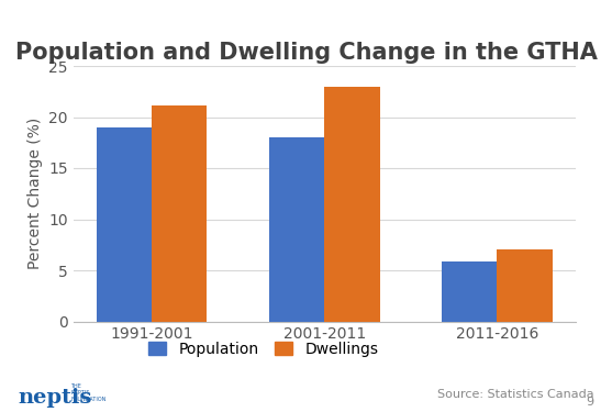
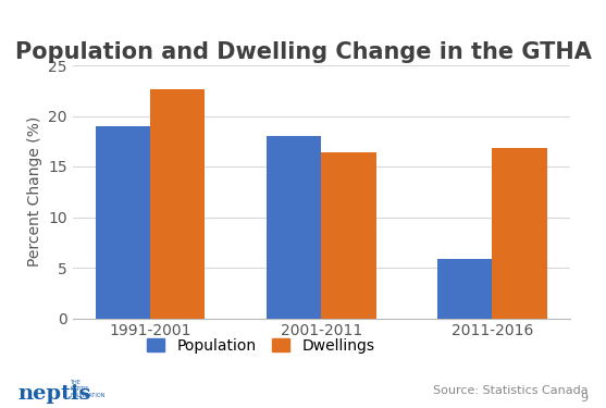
Dwellings/1991-2001: 21.1 -> 22.6
Dwellings/2001-2011: 23.0 -> 16.4
Dwellings/2011-2016: 7.0 -> 16.8
